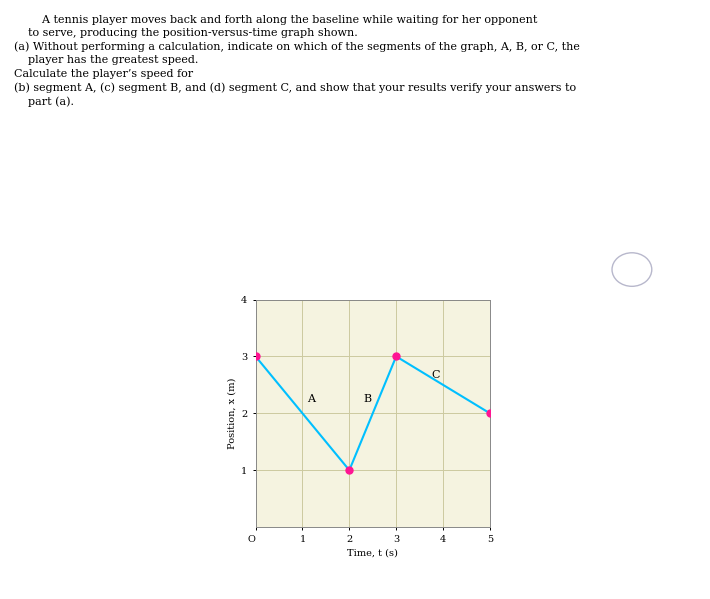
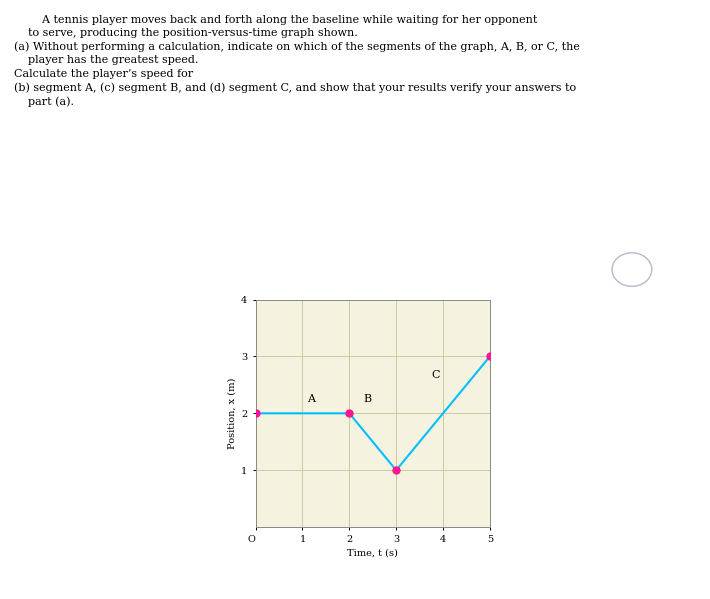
O: 3 -> 2
2: 1 -> 2
3: 3 -> 1
5: 2 -> 3
